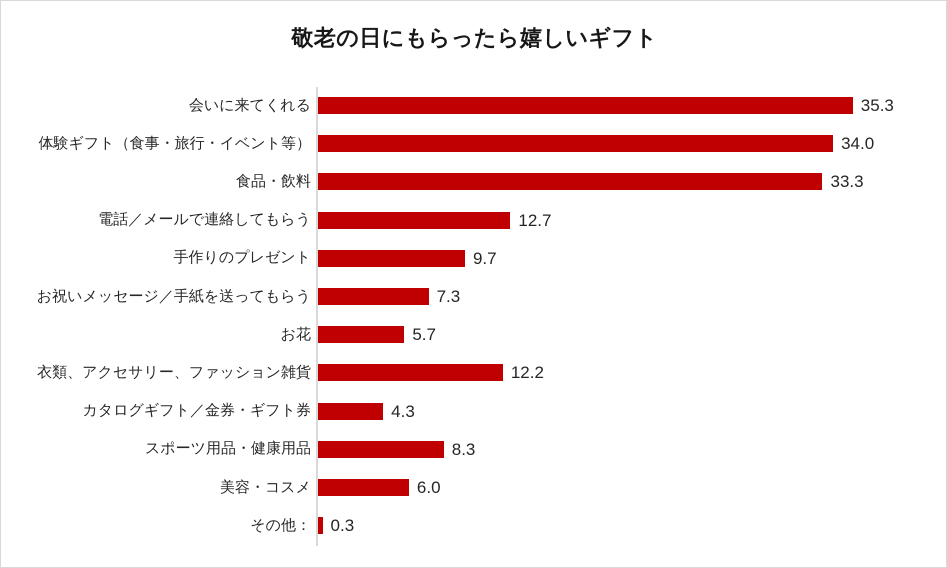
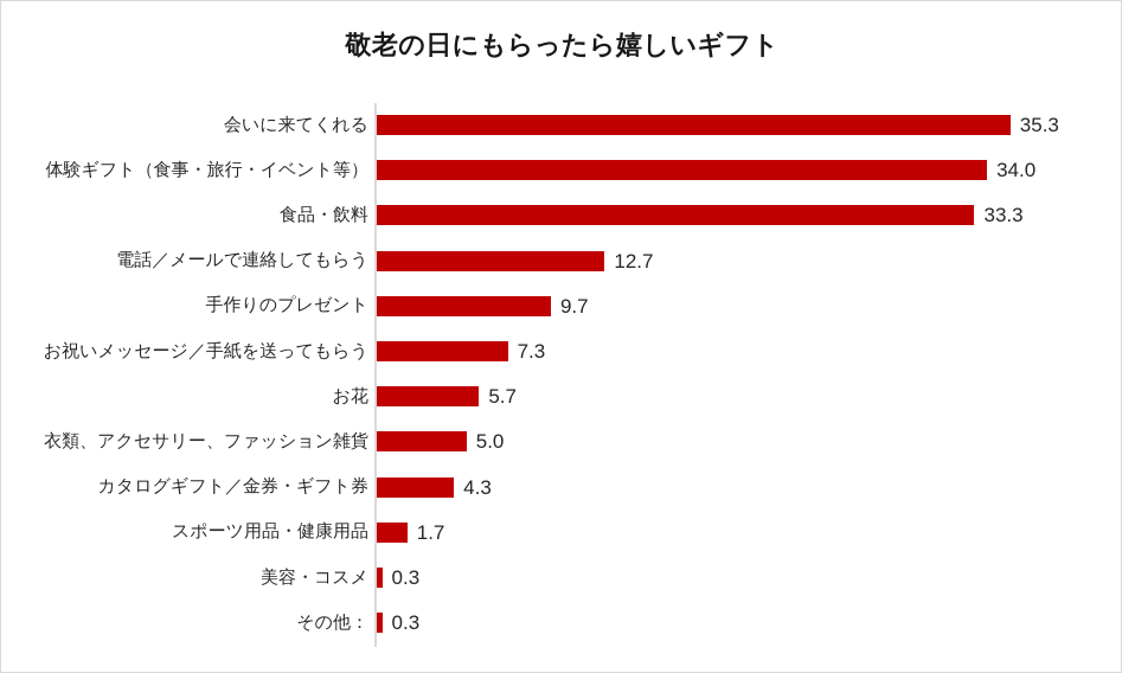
衣類、アクセサリー、ファッション雑貨: 12.2 -> 5.0
スポーツ用品・健康用品: 8.3 -> 1.7
美容・コスメ: 6.0 -> 0.3
